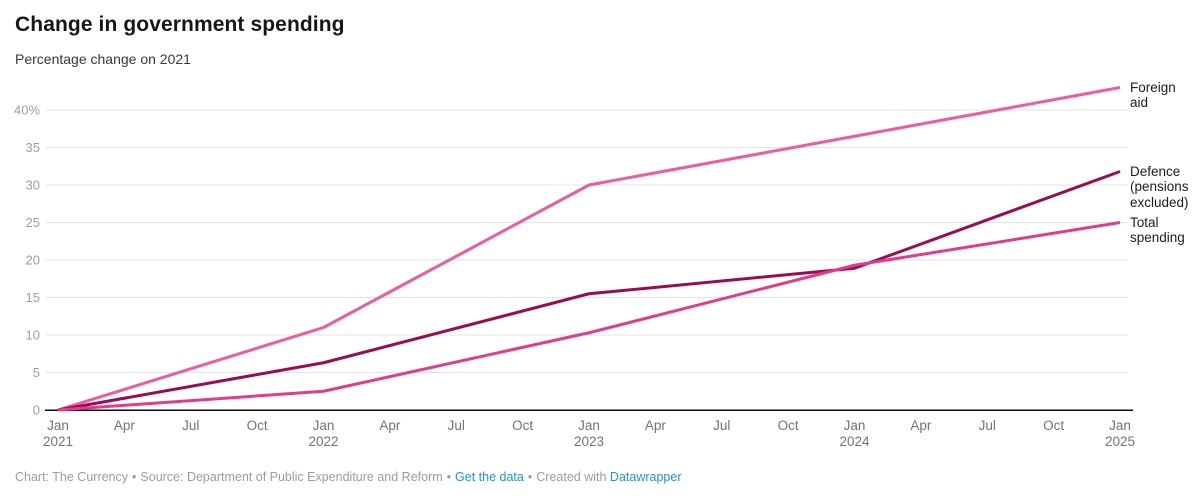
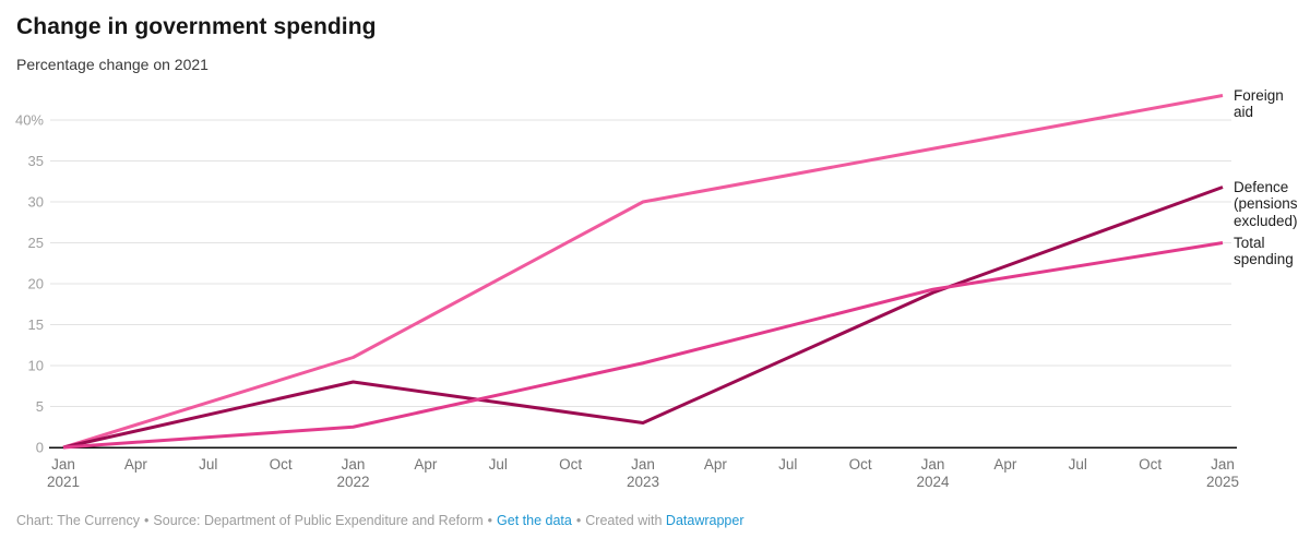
Defence (pensions excluded)/Jan 2022: 6% -> 8%
Defence (pensions excluded)/Jan 2023: 16% -> 3%
